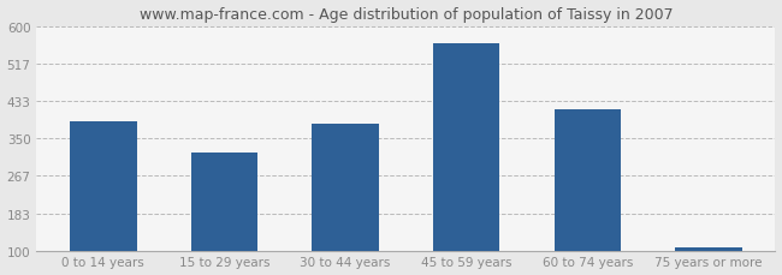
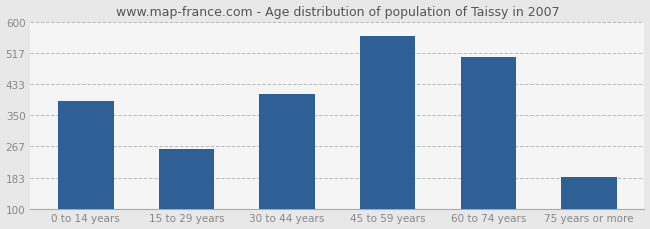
15 to 29 years: 318 -> 260
30 to 44 years: 383 -> 405
60 to 74 years: 413 -> 505
75 years or more: 107 -> 185
